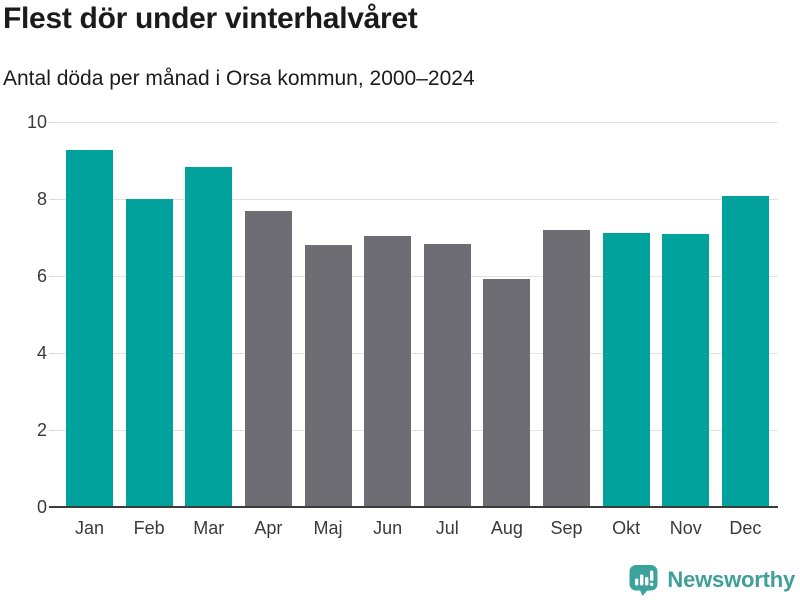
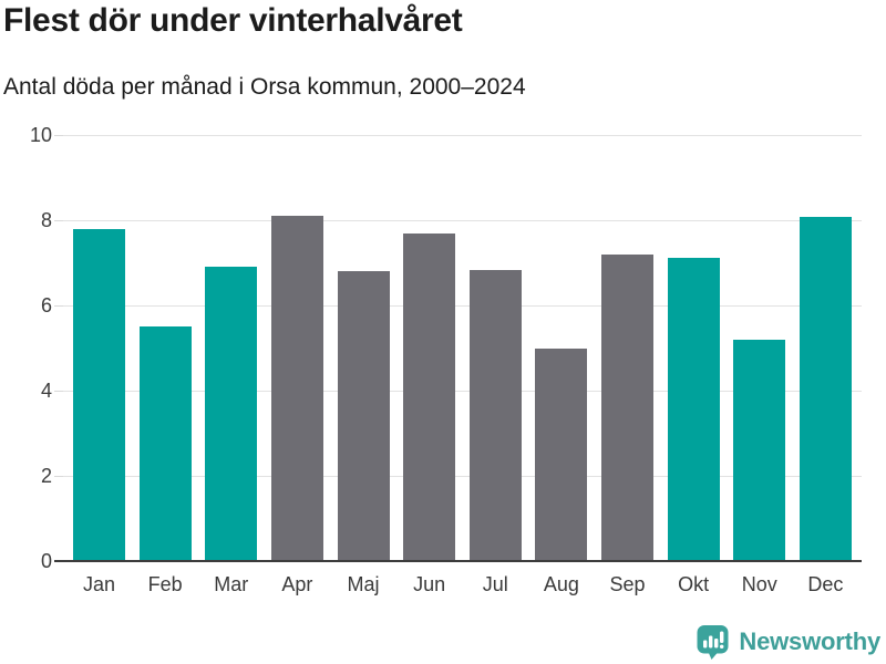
Jan: 9.3 -> 7.8
Feb: 8.0 -> 5.5
Mar: 8.8 -> 6.9
Apr: 7.7 -> 8.1
Jun: 7.0 -> 7.7
Aug: 5.9 -> 5.0
Nov: 7.1 -> 5.2
